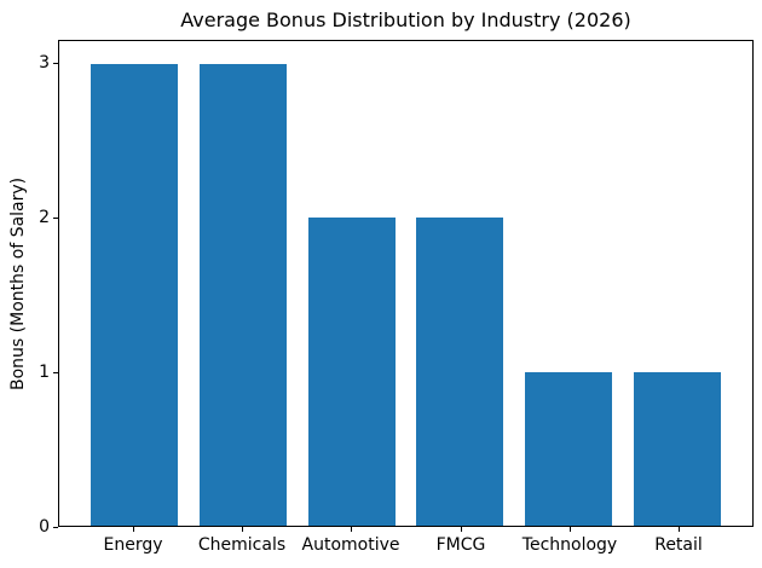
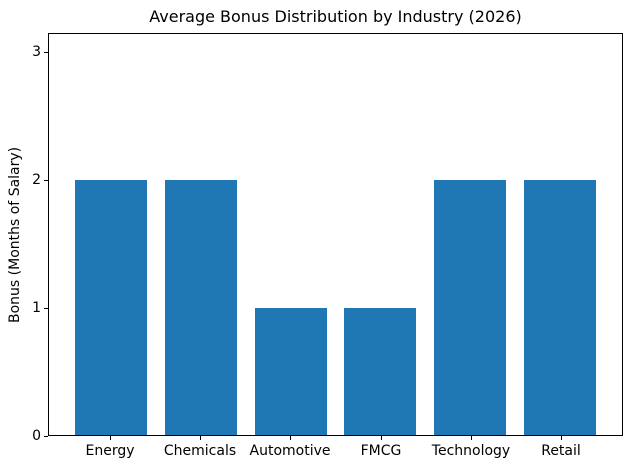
Energy: 3 -> 2
Chemicals: 3 -> 2
Automotive: 2 -> 1
FMCG: 2 -> 1
Technology: 1 -> 2
Retail: 1 -> 2
